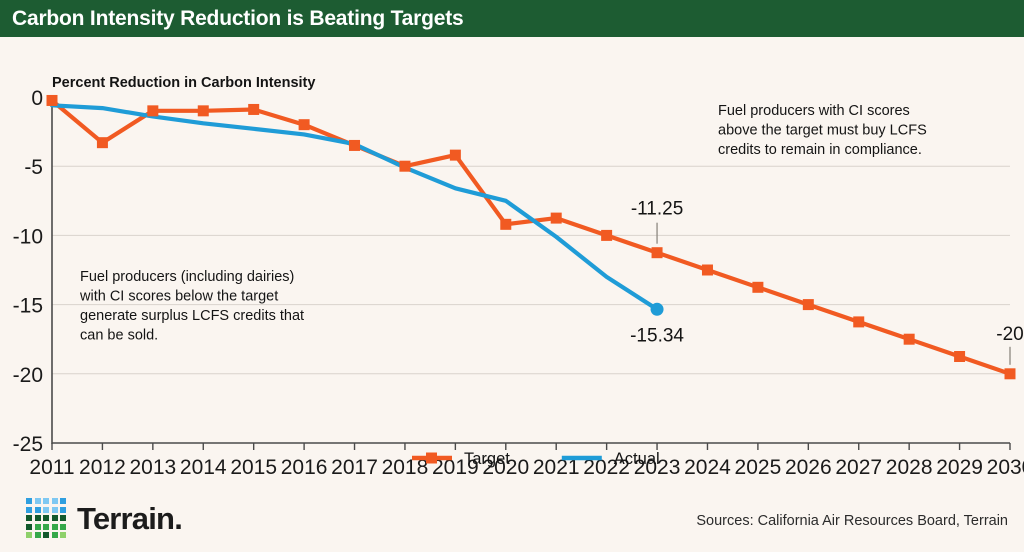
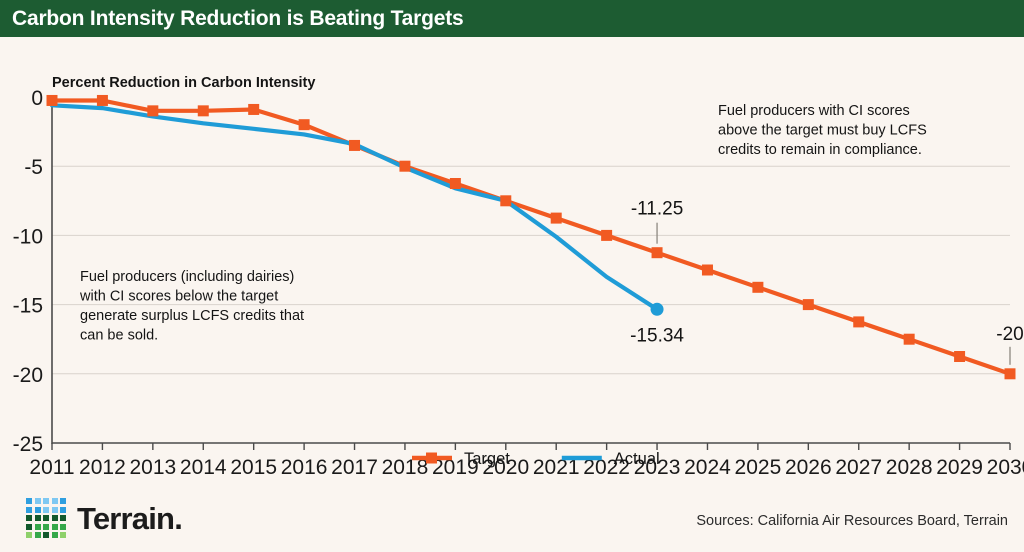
Target/2012: -3.3 -> -0.2
Target/2019: -4.2 -> -6.2
Target/2020: -9.2 -> -7.5
